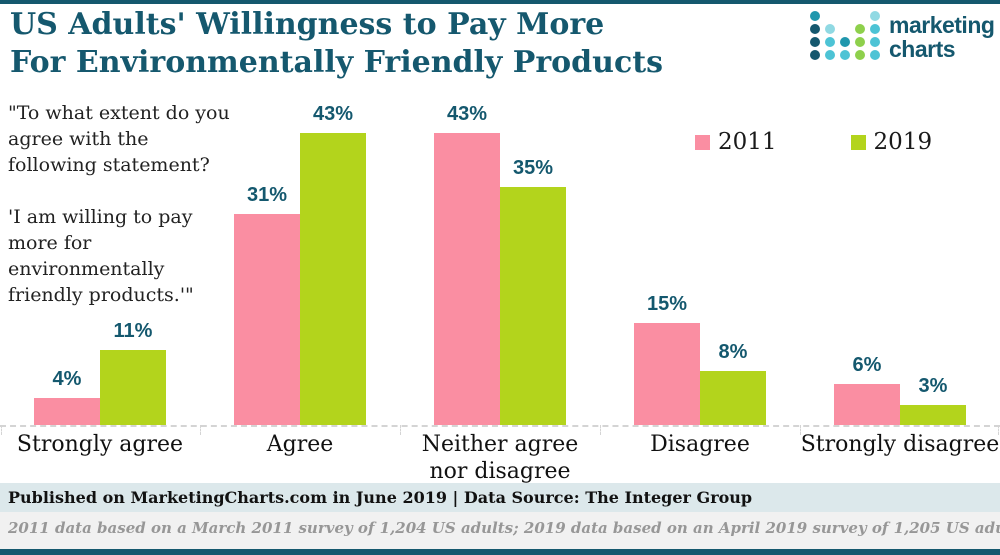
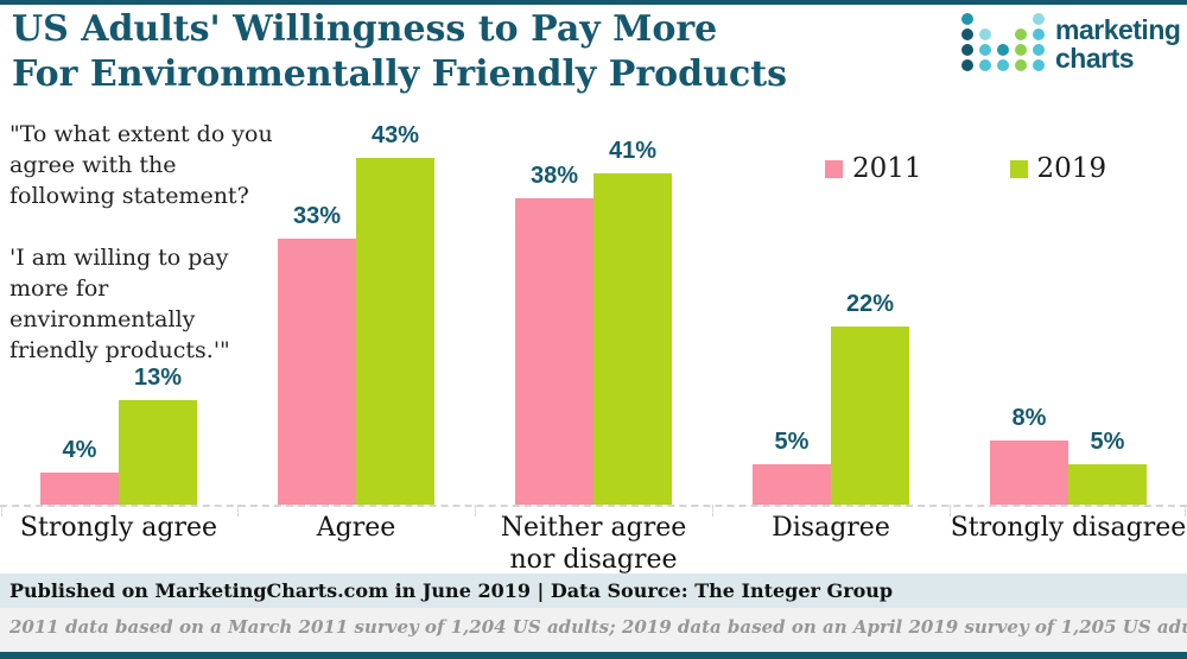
2019/Strongly agree: 11% -> 13%
2011/Agree: 31% -> 33%
2011/Neither agree nor disagree: 43% -> 38%
2019/Neither agree nor disagree: 35% -> 41%
2011/Disagree: 15% -> 5%
2019/Disagree: 8% -> 22%
2011/Strongly disagree: 6% -> 8%
2019/Strongly disagree: 3% -> 5%
